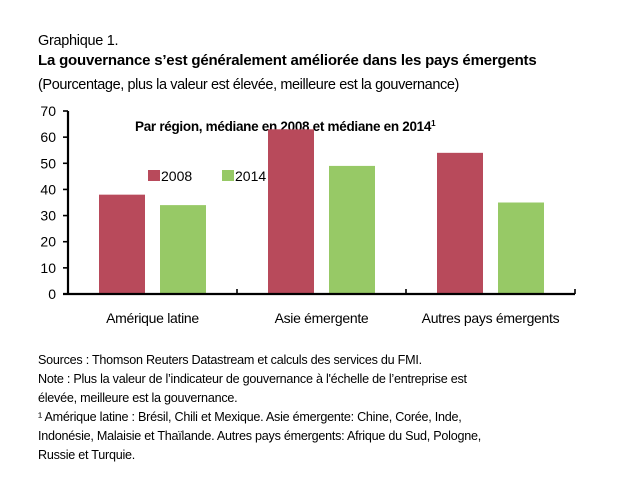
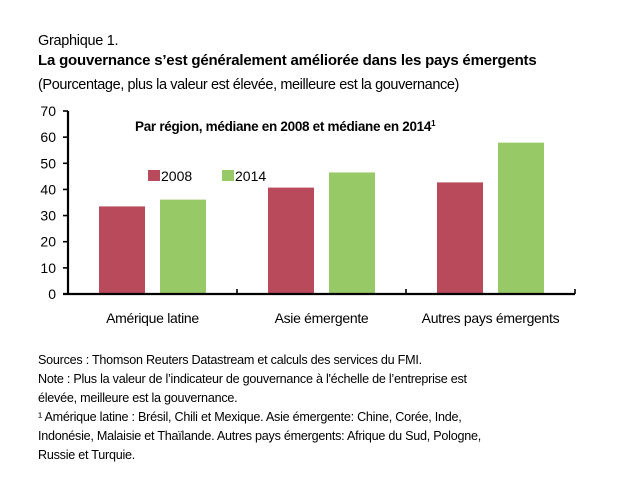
2008/Amérique latine: 38 -> 34
2014/Amérique latine: 34 -> 36
2008/Asie émergente: 63 -> 41
2014/Asie émergente: 49 -> 46
2008/Autres pays émergents: 54 -> 43
2014/Autres pays émergents: 35 -> 58
